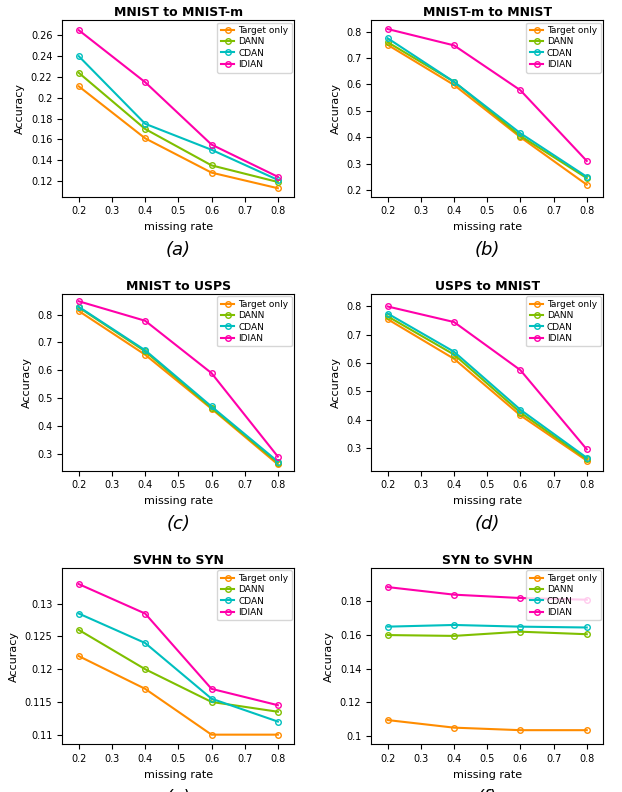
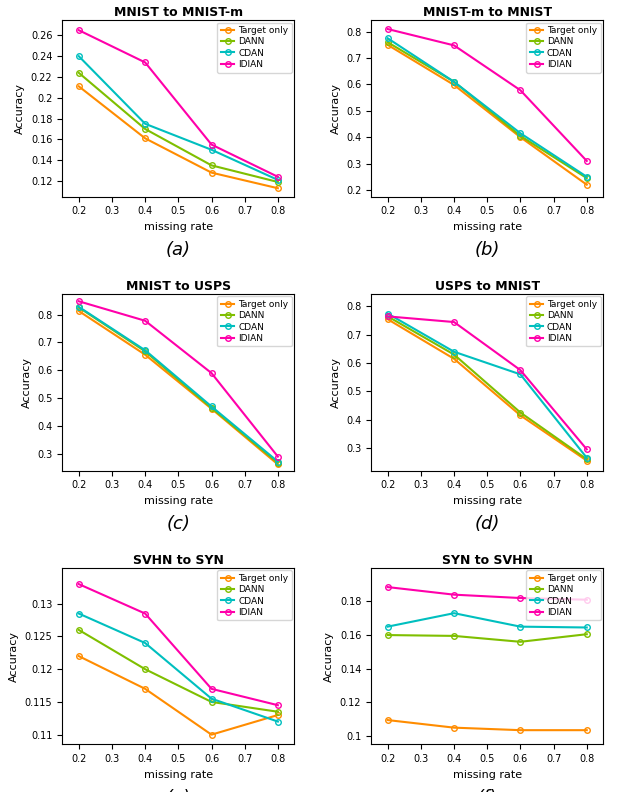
MNIST to MNIST-m/IDIAN/0.4: 0.215 -> 0.234
USPS to MNIST/IDIAN/0.2: 0.800 -> 0.765
USPS to MNIST/CDAN/0.6: 0.435 -> 0.560
SVHN to SYN/Target only/0.8: 0.110 -> 0.113
SYN to SVHN/CDAN/0.4: 0.166 -> 0.173
SYN to SVHN/DANN/0.6: 0.162 -> 0.156
